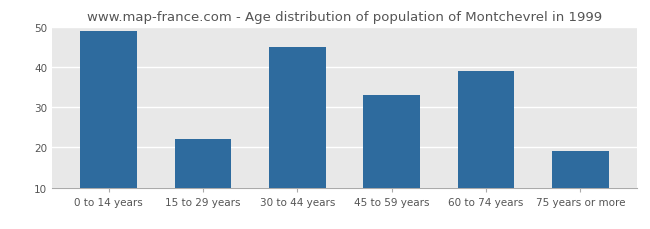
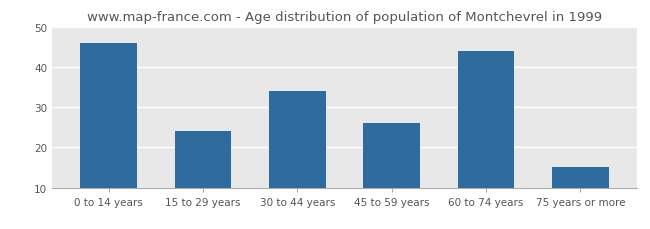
0 to 14 years: 49 -> 46
15 to 29 years: 22 -> 24
30 to 44 years: 45 -> 34
45 to 59 years: 33 -> 26
60 to 74 years: 39 -> 44
75 years or more: 19 -> 15
